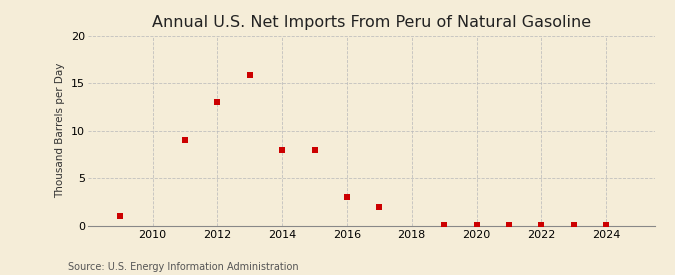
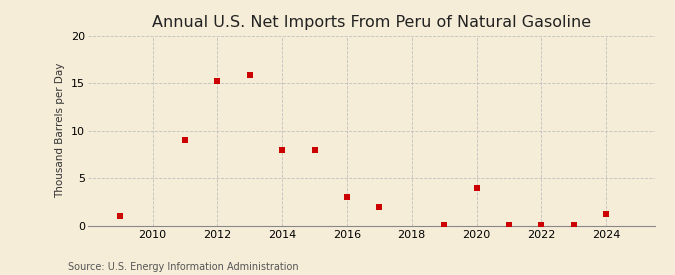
2012: 13.0 -> 15.2
2020: 0.0 -> 4.0
2024: 0.0 -> 1.2
